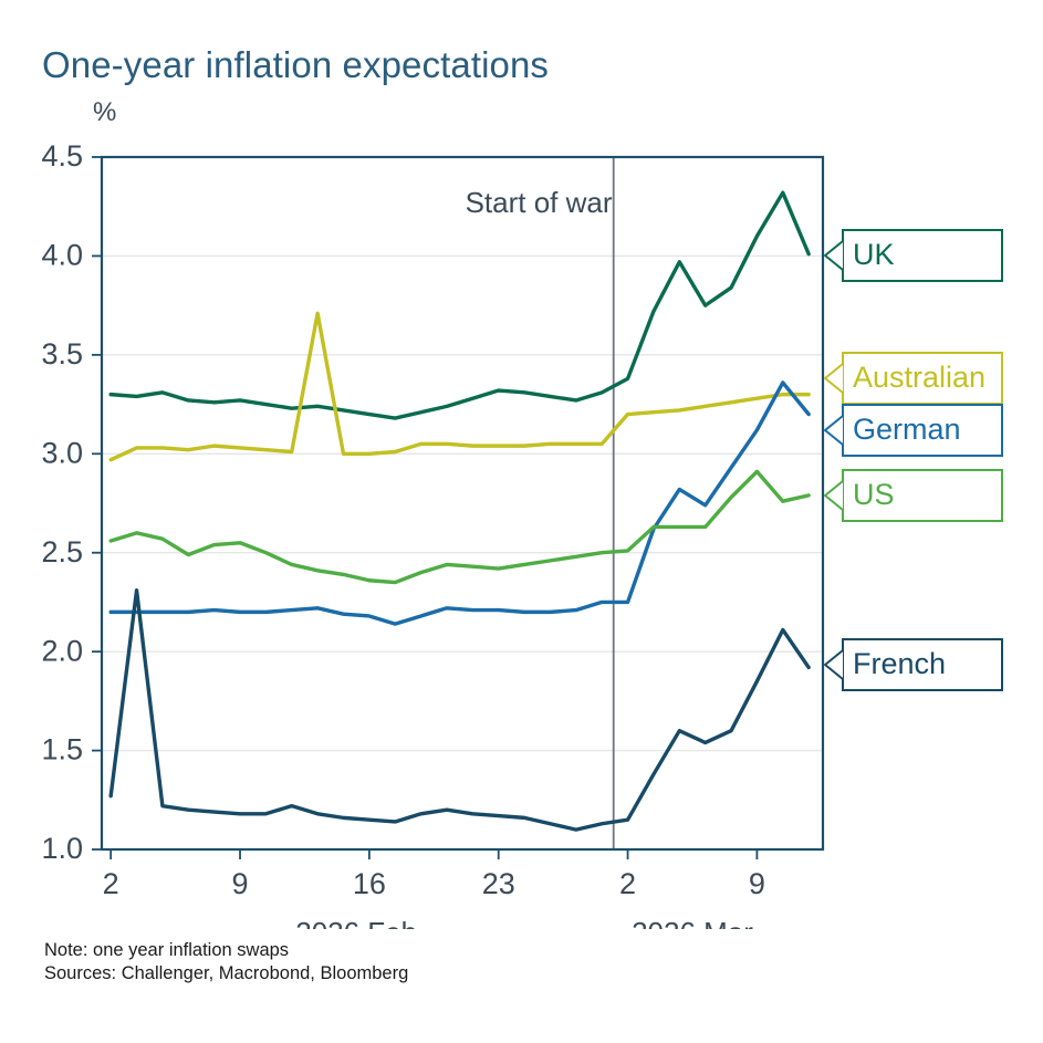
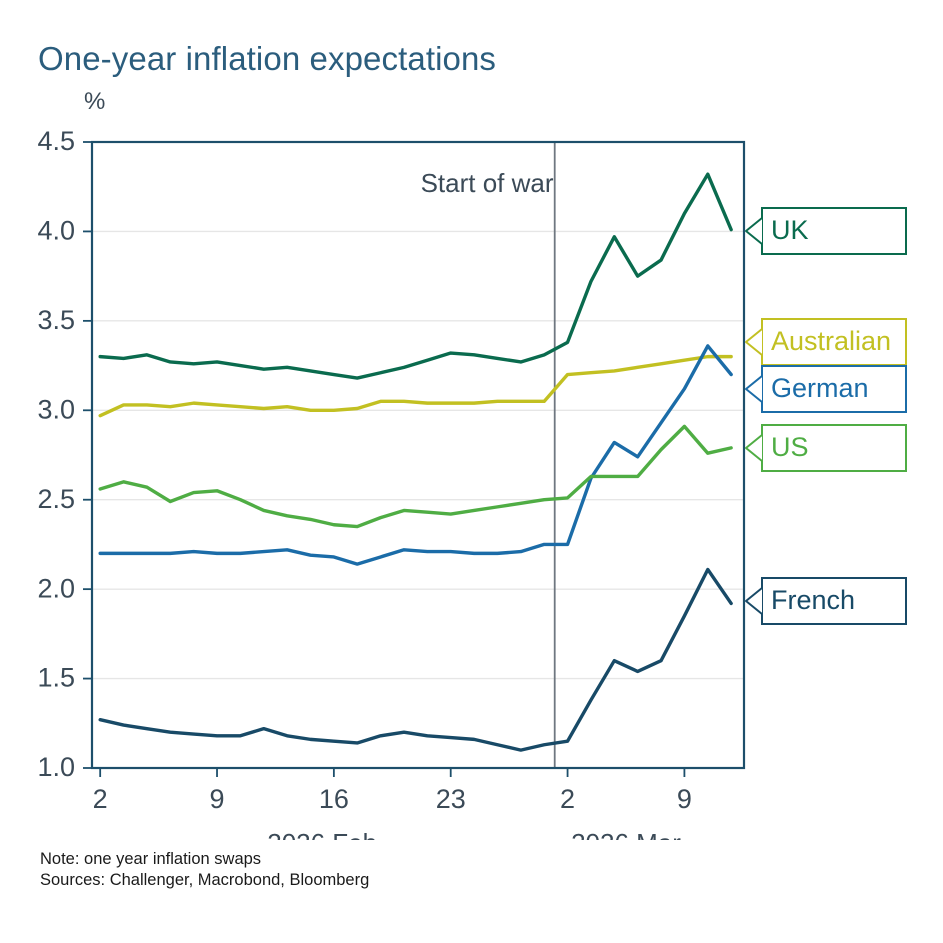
French/2: 2.31 -> 1.24
Australian/9: 3.71 -> 3.02
